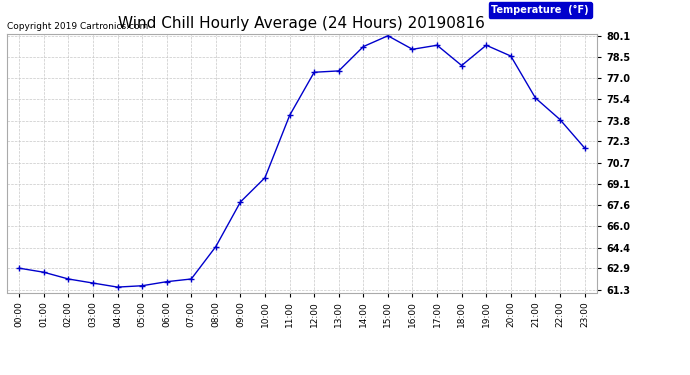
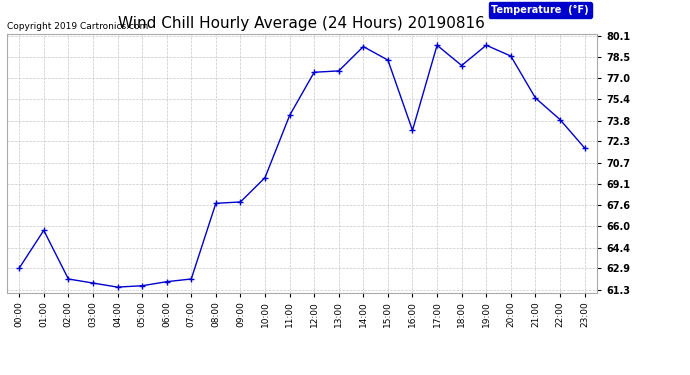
01:00: 62.6 -> 65.7
08:00: 64.5 -> 67.7
15:00: 80.1 -> 78.3
16:00: 79.1 -> 73.1
